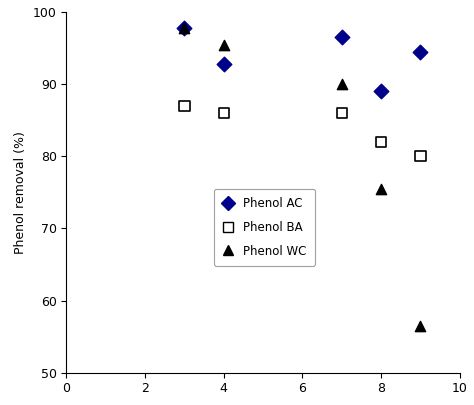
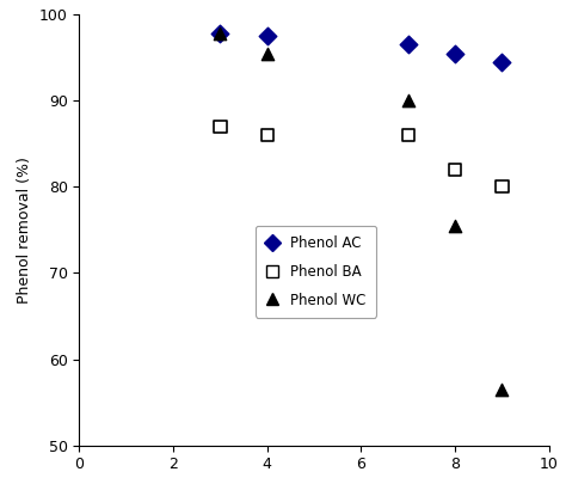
Phenol AC/4: 92.8 -> 97.5
Phenol AC/8: 89.0 -> 95.5
